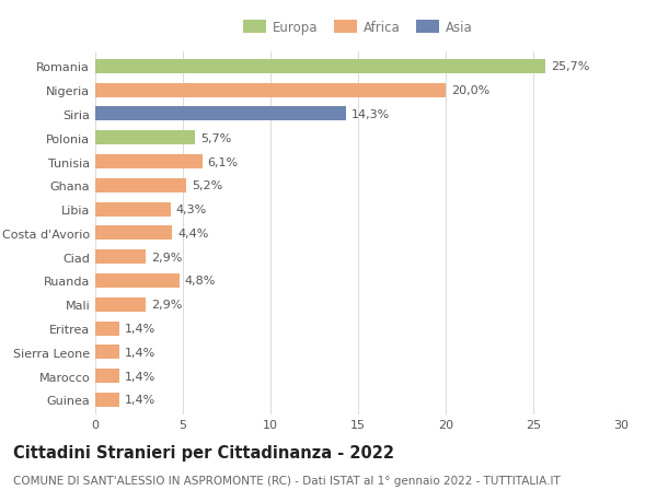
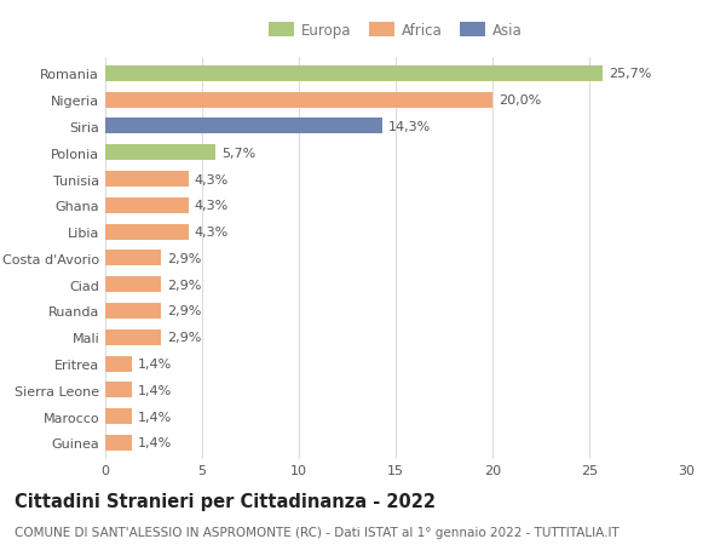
Tunisia: 6,1% -> 4,3%
Ghana: 5,2% -> 4,3%
Costa d'Avorio: 4,4% -> 2,9%
Ruanda: 4,8% -> 2,9%
